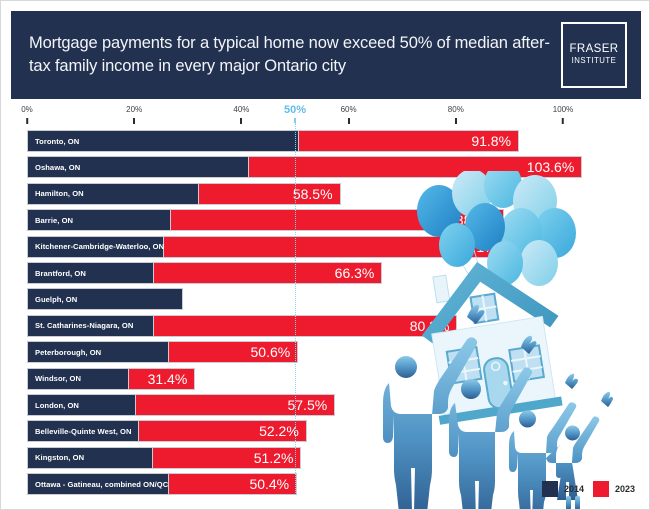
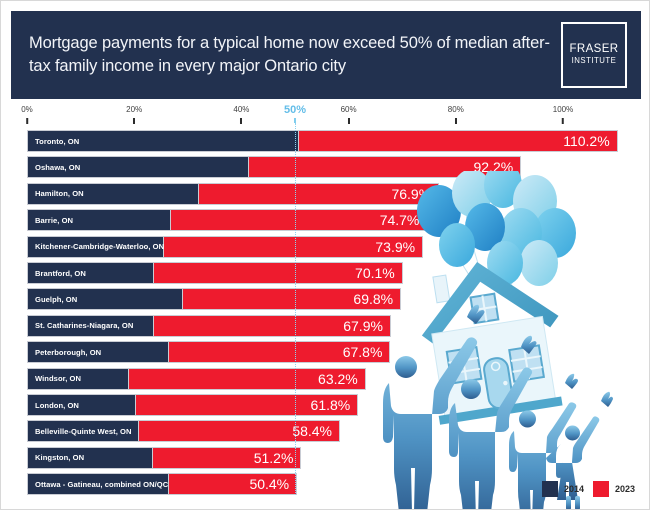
2023/Toronto, ON: 91.8% -> 110.2%
2023/Oshawa, ON: 103.6% -> 92.2%
2023/Hamilton, ON: 58.5% -> 76.9%
2023/Barrie, ON: 88.9% -> 74.7%
2023/Kitchener-Cambridge-Waterloo, ON: 89.1% -> 73.9%
2023/Brantford, ON: 66.3% -> 70.1%
2023/Guelph, ON: 28.9% -> 69.8%
2023/St. Catharines-Niagara, ON: 80.3% -> 67.9%
2023/Peterborough, ON: 50.6% -> 67.8%
2023/Windsor, ON: 31.4% -> 63.2%
2023/London, ON: 57.5% -> 61.8%
2023/Belleville-Quinte West, ON: 52.2% -> 58.4%
